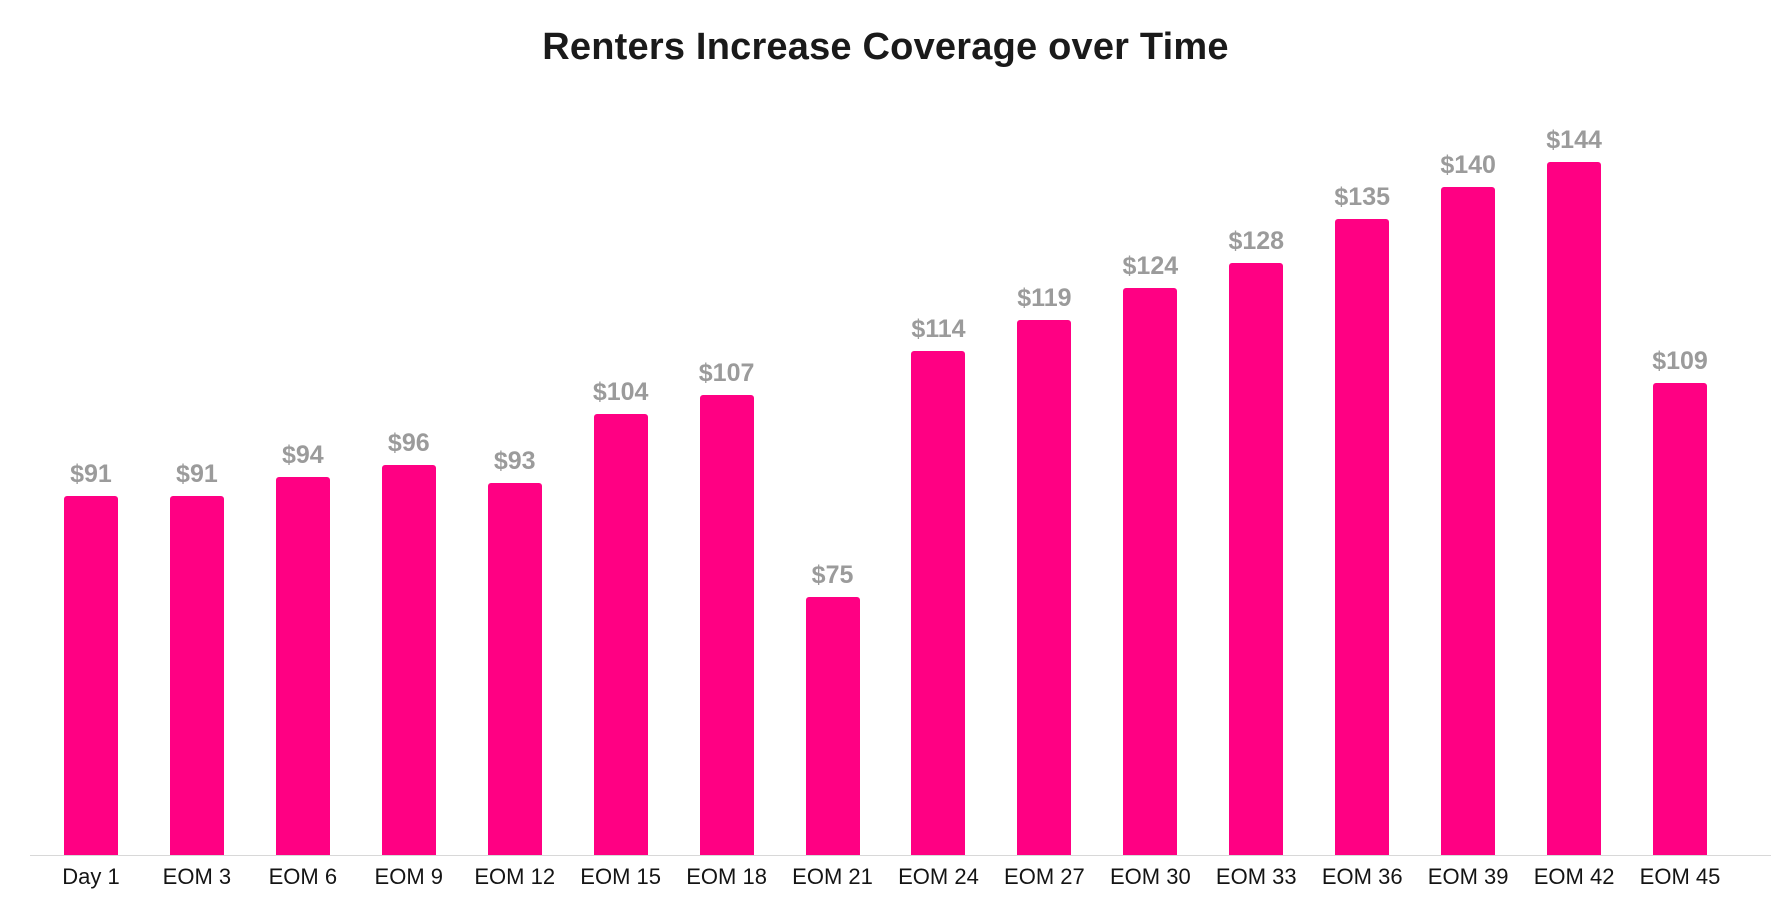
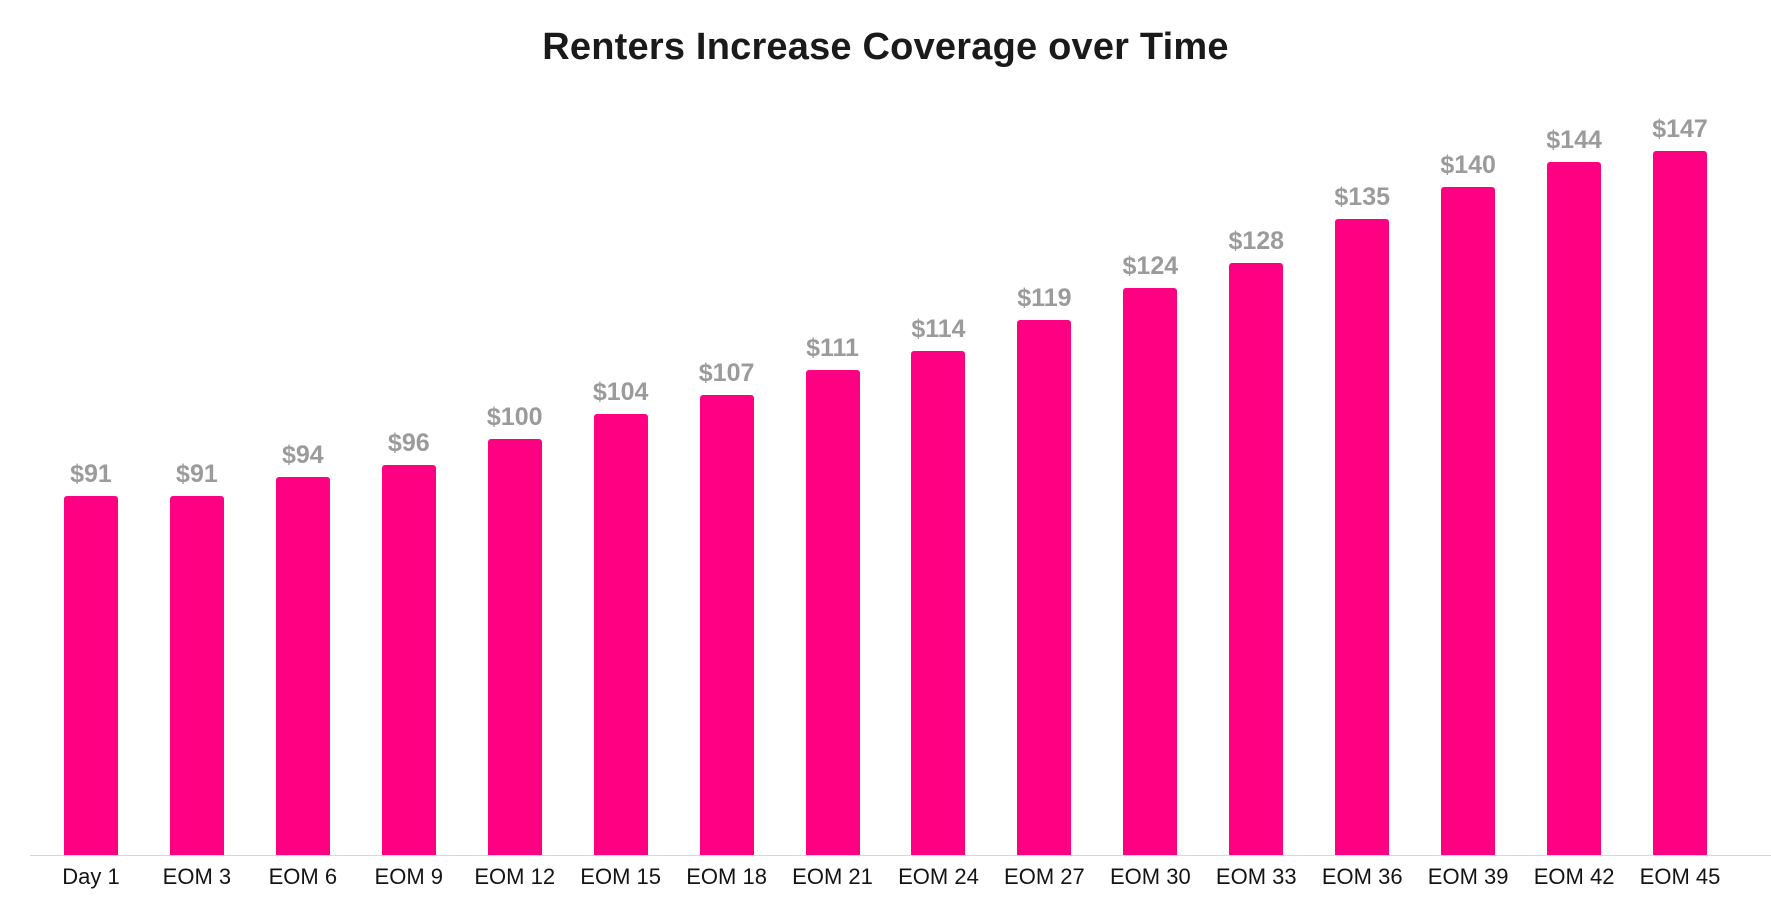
EOM 12: $93 -> $100
EOM 21: $75 -> $111
EOM 45: $109 -> $147
